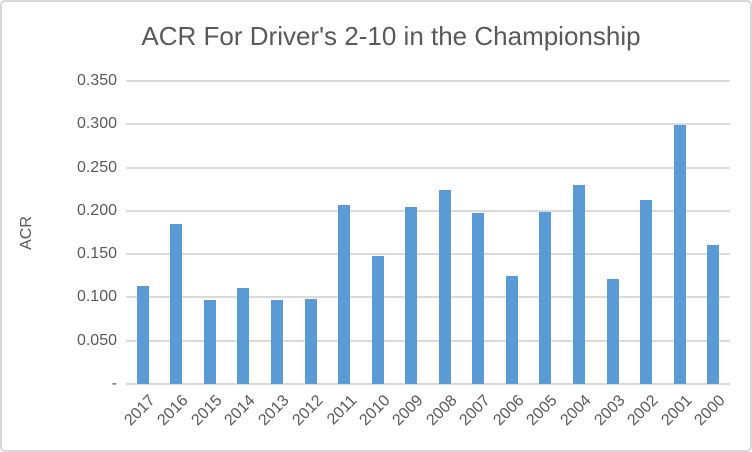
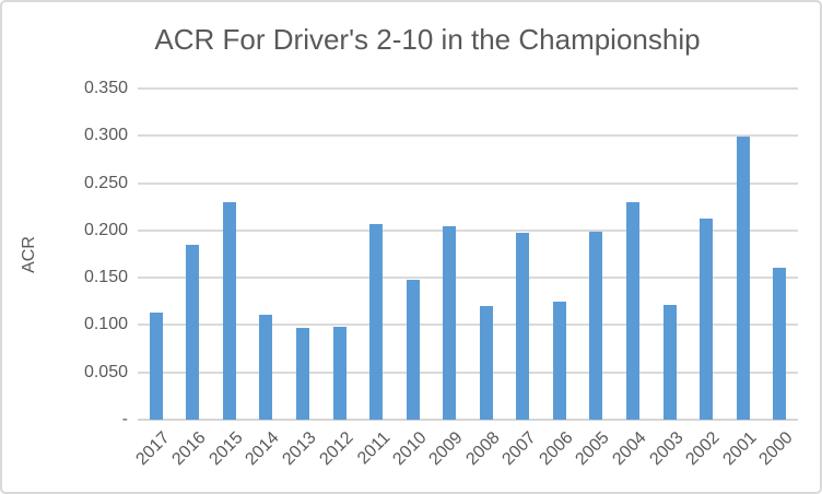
2015: 0.10 -> 0.23
2008: 0.22 -> 0.12
